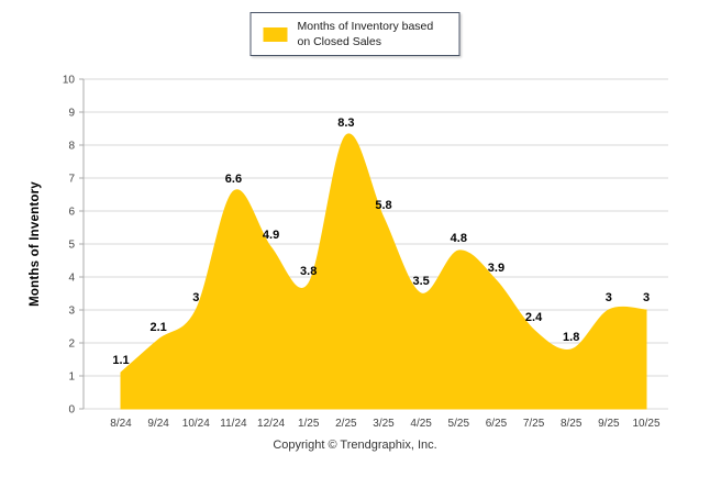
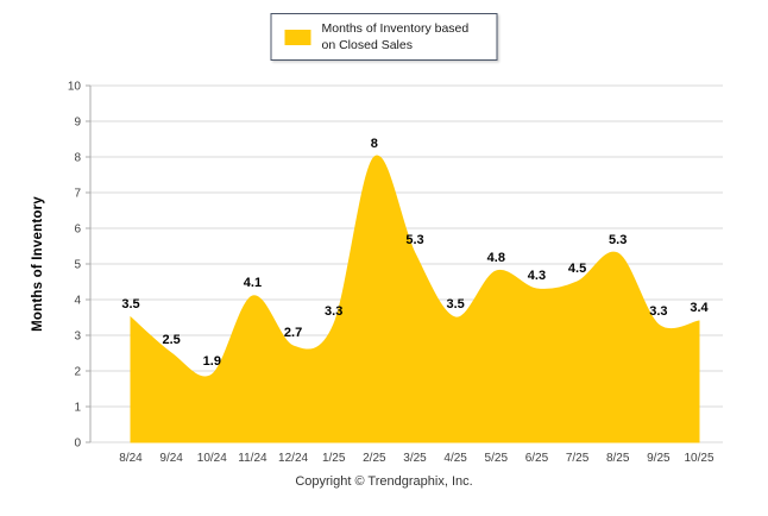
8/24: 1.1 -> 3.5
9/24: 2.1 -> 2.5
10/24: 3 -> 1.9
11/24: 6.6 -> 4.1
12/24: 4.9 -> 2.7
1/25: 3.8 -> 3.3
2/25: 8.3 -> 8
3/25: 5.8 -> 5.3
6/25: 3.9 -> 4.3
7/25: 2.4 -> 4.5
8/25: 1.8 -> 5.3
9/25: 3 -> 3.3
10/25: 3 -> 3.4
